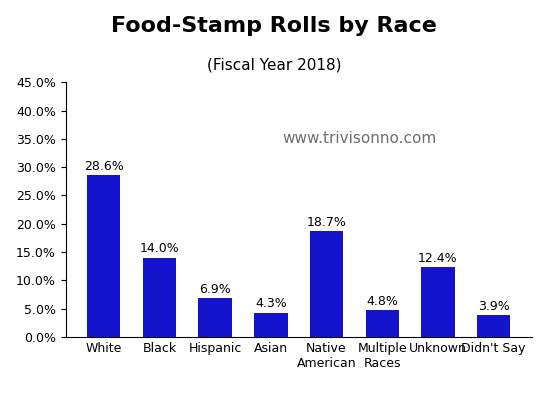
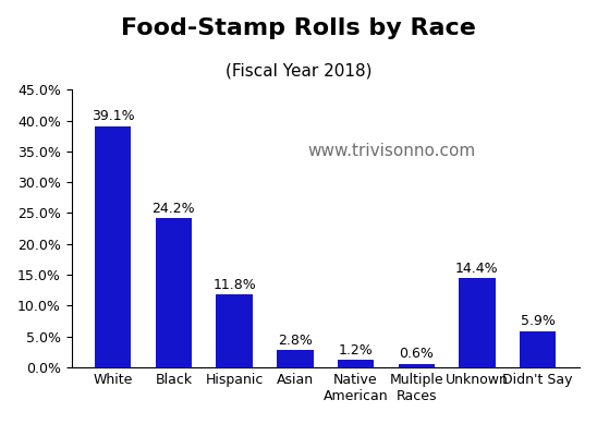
White: 28.6% -> 39.1%
Black: 14.0% -> 24.2%
Hispanic: 6.9% -> 11.8%
Asian: 4.3% -> 2.8%
Native American: 18.7% -> 1.2%
Multiple Races: 4.8% -> 0.6%
Unknown: 12.4% -> 14.4%
Didn't Say: 3.9% -> 5.9%
